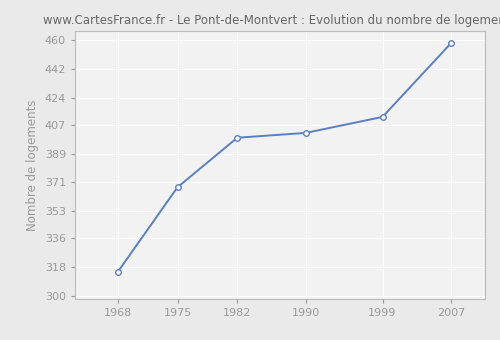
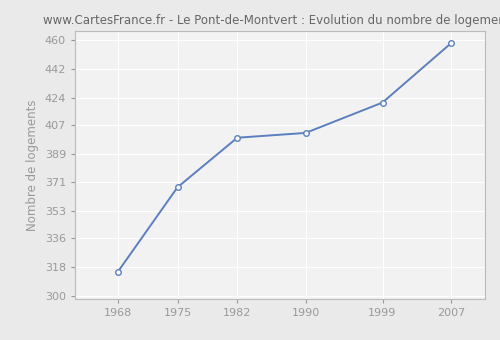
1999: 412 -> 421
